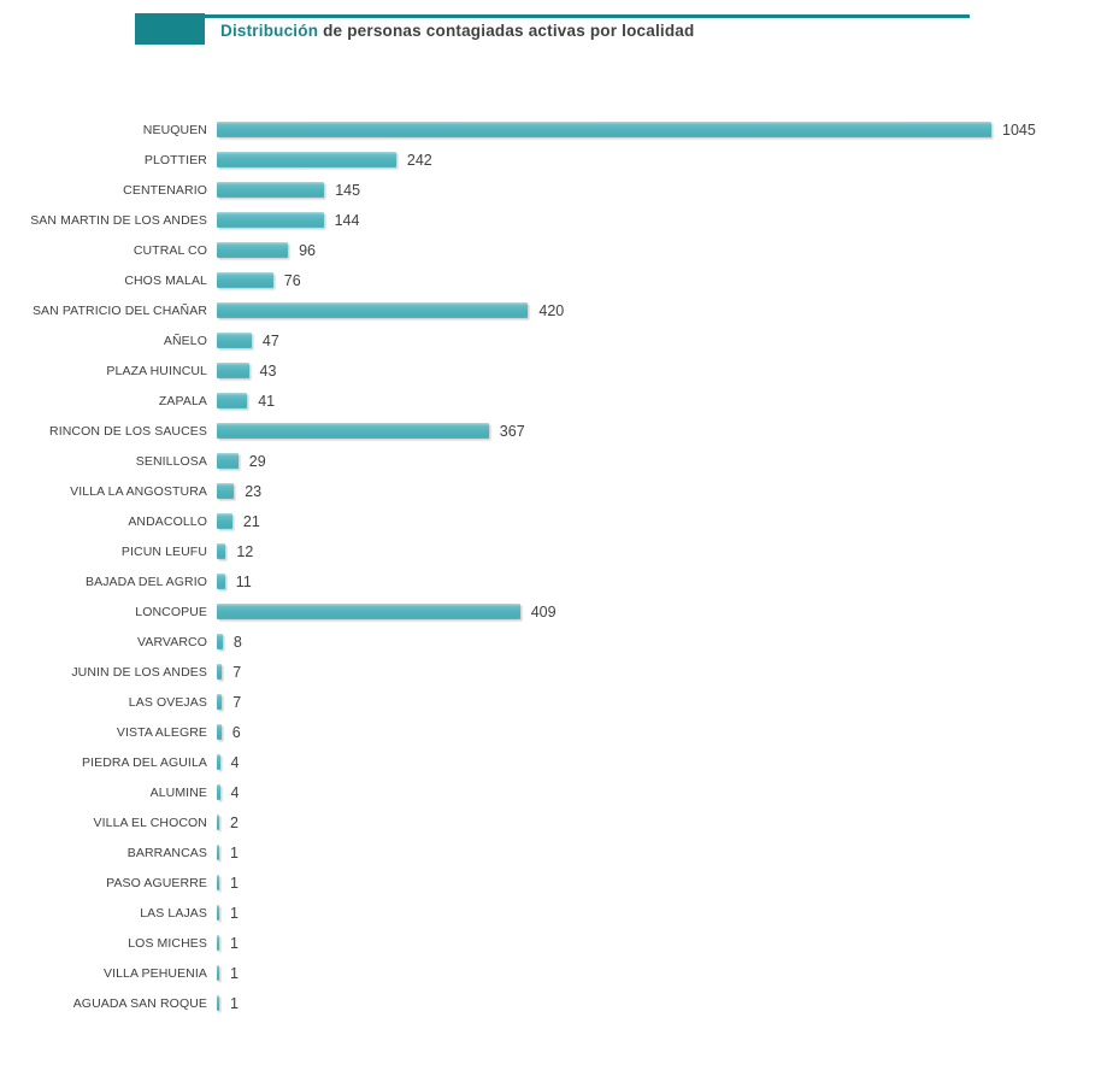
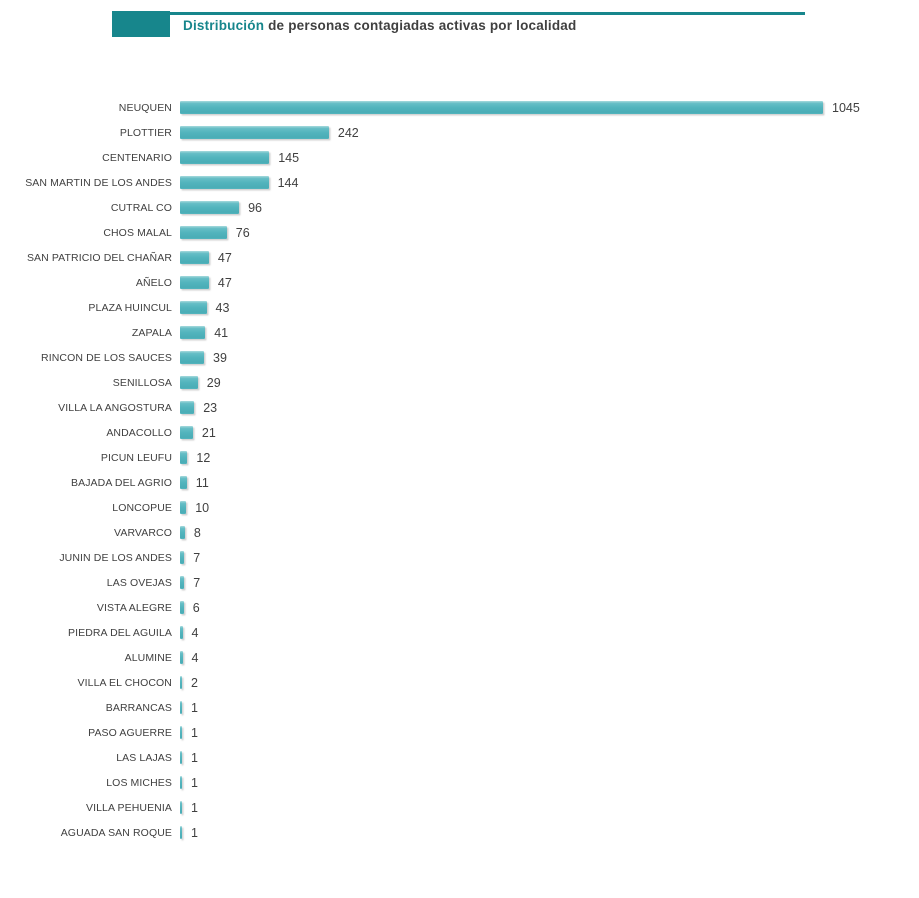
SAN PATRICIO DEL CHAÑAR: 420 -> 47
RINCON DE LOS SAUCES: 367 -> 39
LONCOPUE: 409 -> 10
